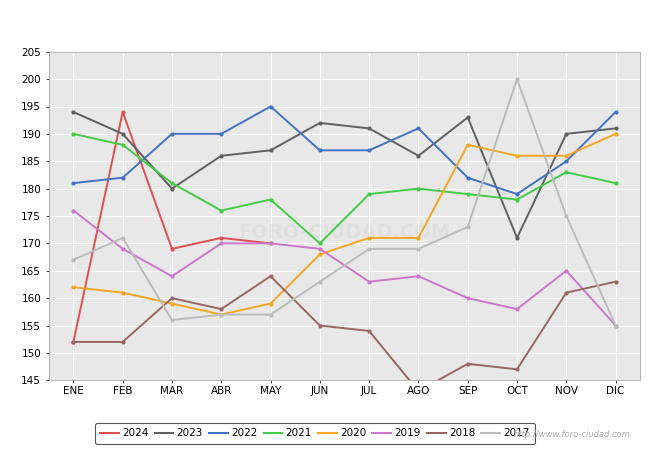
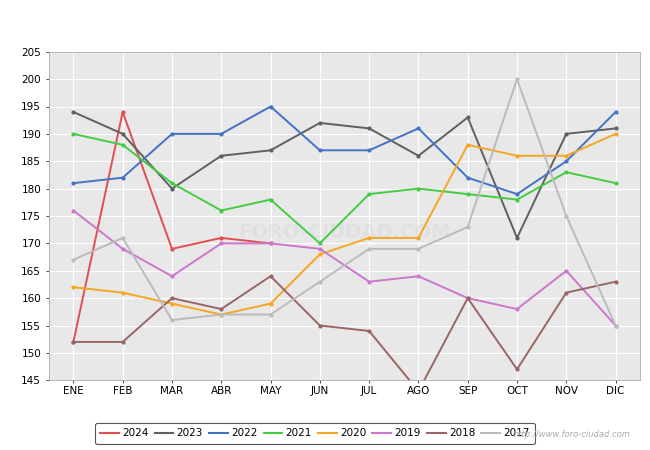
2018/SEP: 148 -> 160
